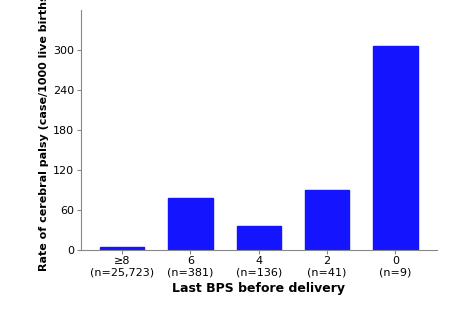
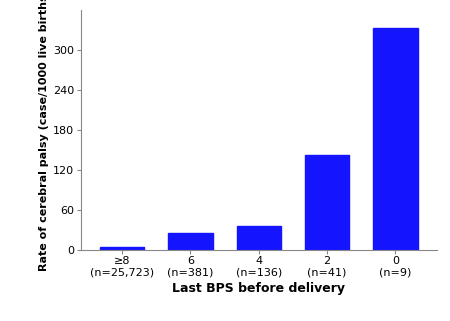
6 (n=381): 78 -> 26
2 (n=41): 90 -> 143
0 (n=9): 306 -> 333
